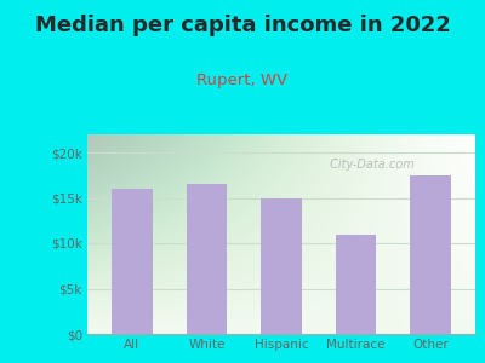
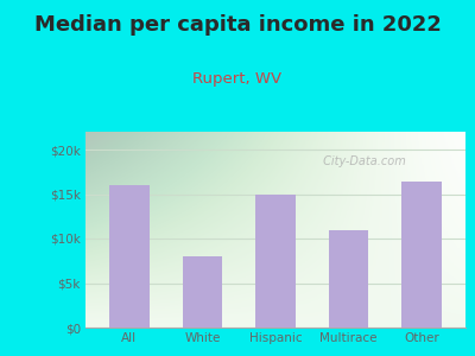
White: $16.5k -> $8.0k
Other: $17.5k -> $16.4k
